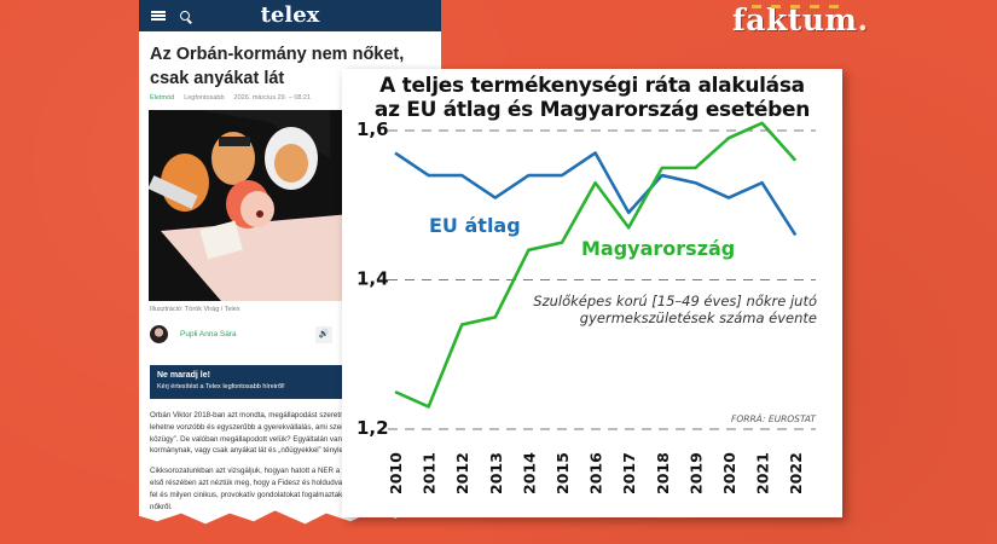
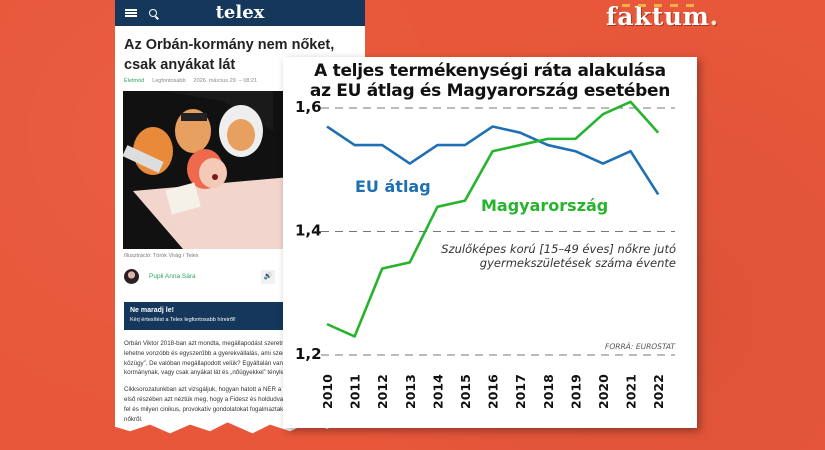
EU átlag/2017: 1,49 -> 1,56
Magyarország/2017: 1,47 -> 1,54
